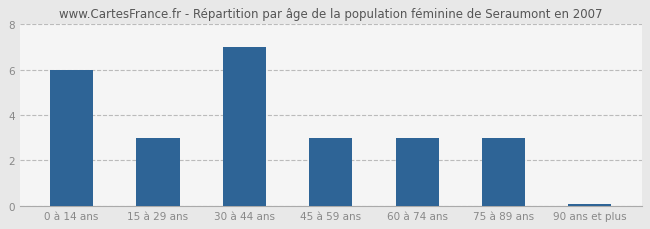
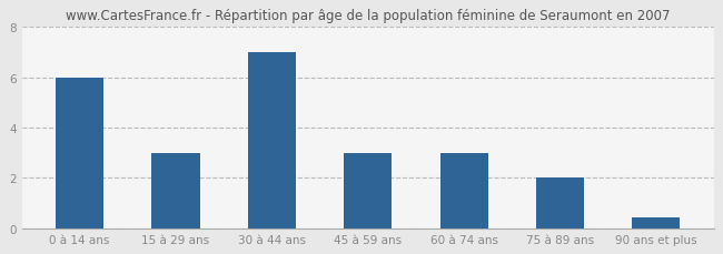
75 à 89 ans: 3.00 -> 2.00
90 ans et plus: 0.07 -> 0.45
